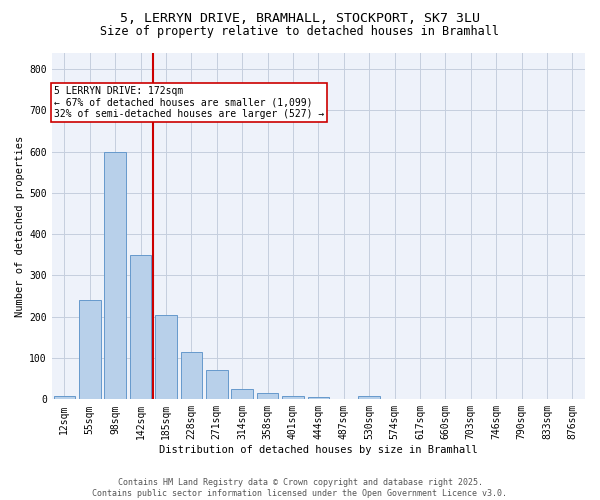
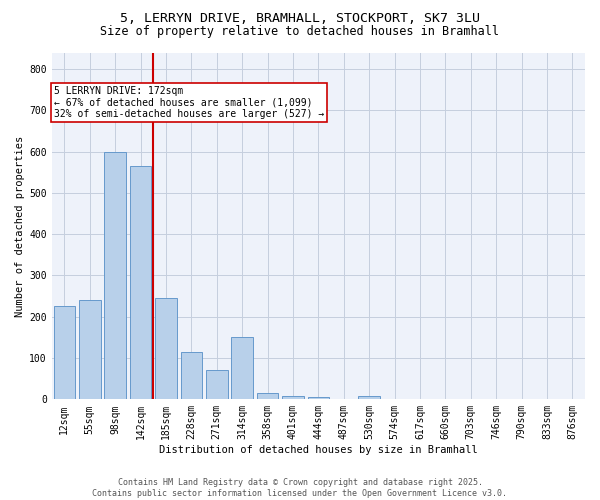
12sqm: 8 -> 225
142sqm: 350 -> 565
185sqm: 205 -> 245
314sqm: 25 -> 150
